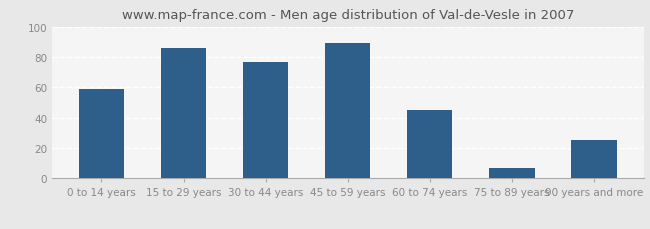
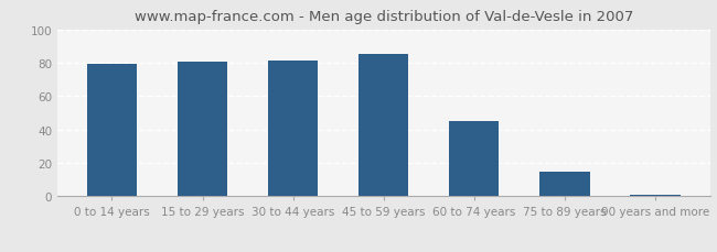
0 to 14 years: 59 -> 79
15 to 29 years: 86 -> 80
30 to 44 years: 77 -> 81
45 to 59 years: 89 -> 86
75 to 89 years: 7 -> 15
90 years and more: 25 -> 1
